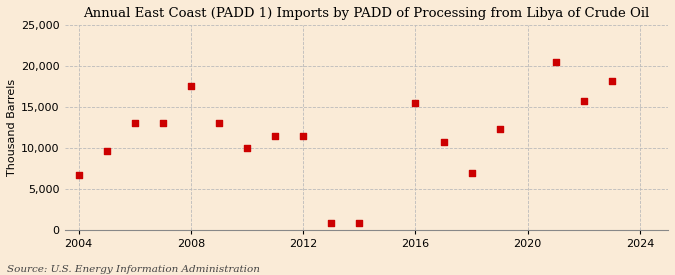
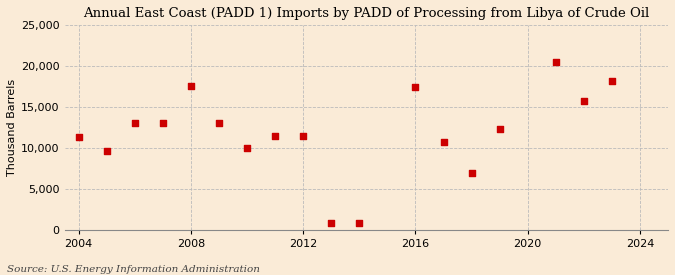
2004: 6,700 -> 11,400
2016: 15,500 -> 17,400
